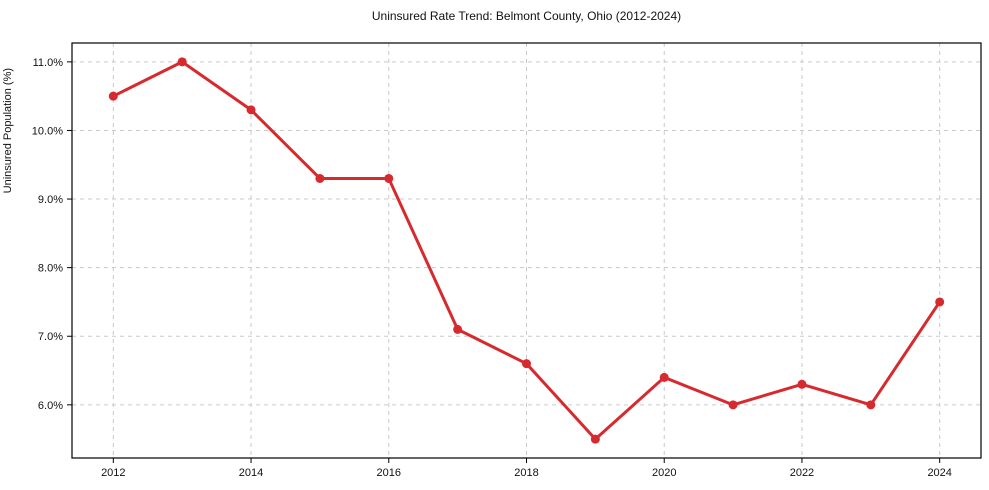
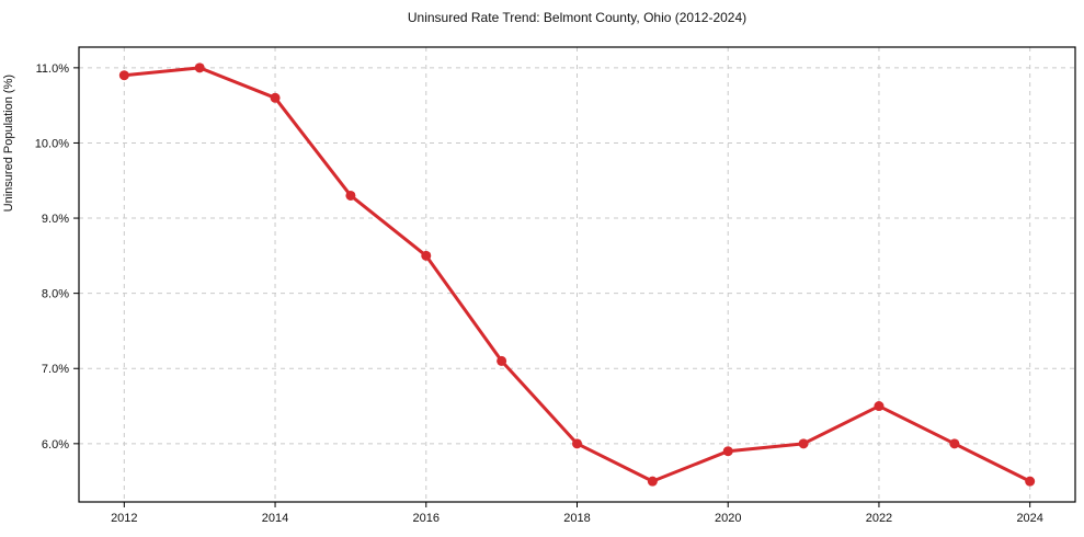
2012: 10.5% -> 10.9%
2014: 10.3% -> 10.6%
2016: 9.3% -> 8.5%
2018: 6.6% -> 6.0%
2020: 6.4% -> 5.9%
2022: 6.3% -> 6.5%
2024: 7.5% -> 5.5%
